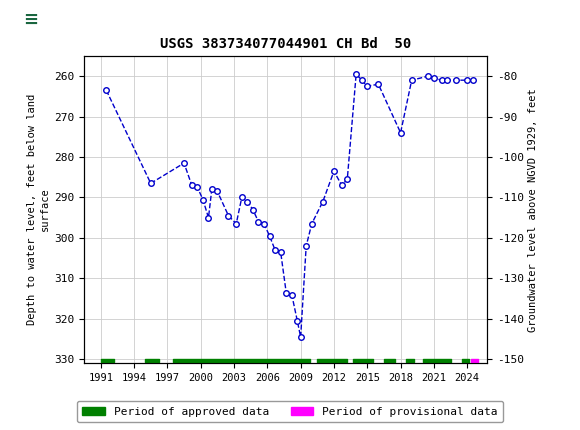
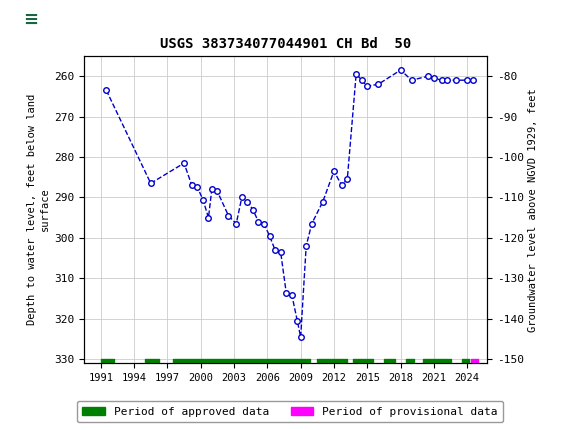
2018: 274.0 -> 258.5
